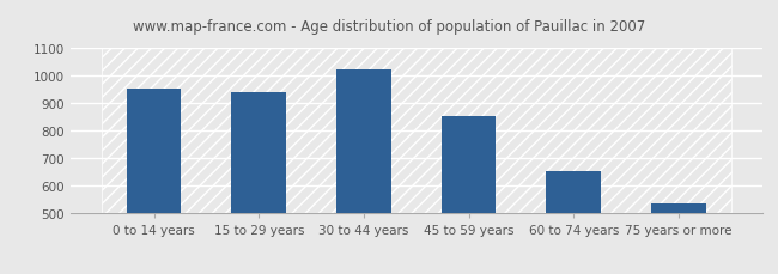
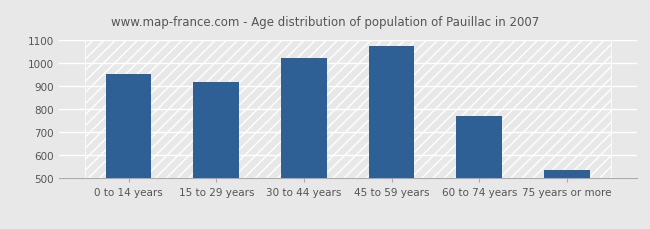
15 to 29 years: 940 -> 918
45 to 59 years: 855 -> 1075
60 to 74 years: 655 -> 771
